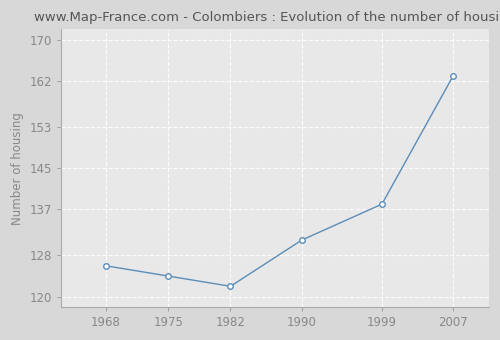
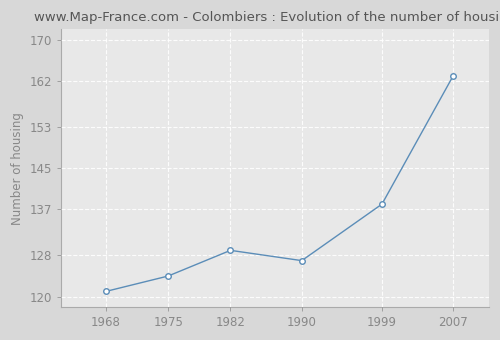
1968: 126 -> 121
1982: 122 -> 129
1990: 131 -> 127
